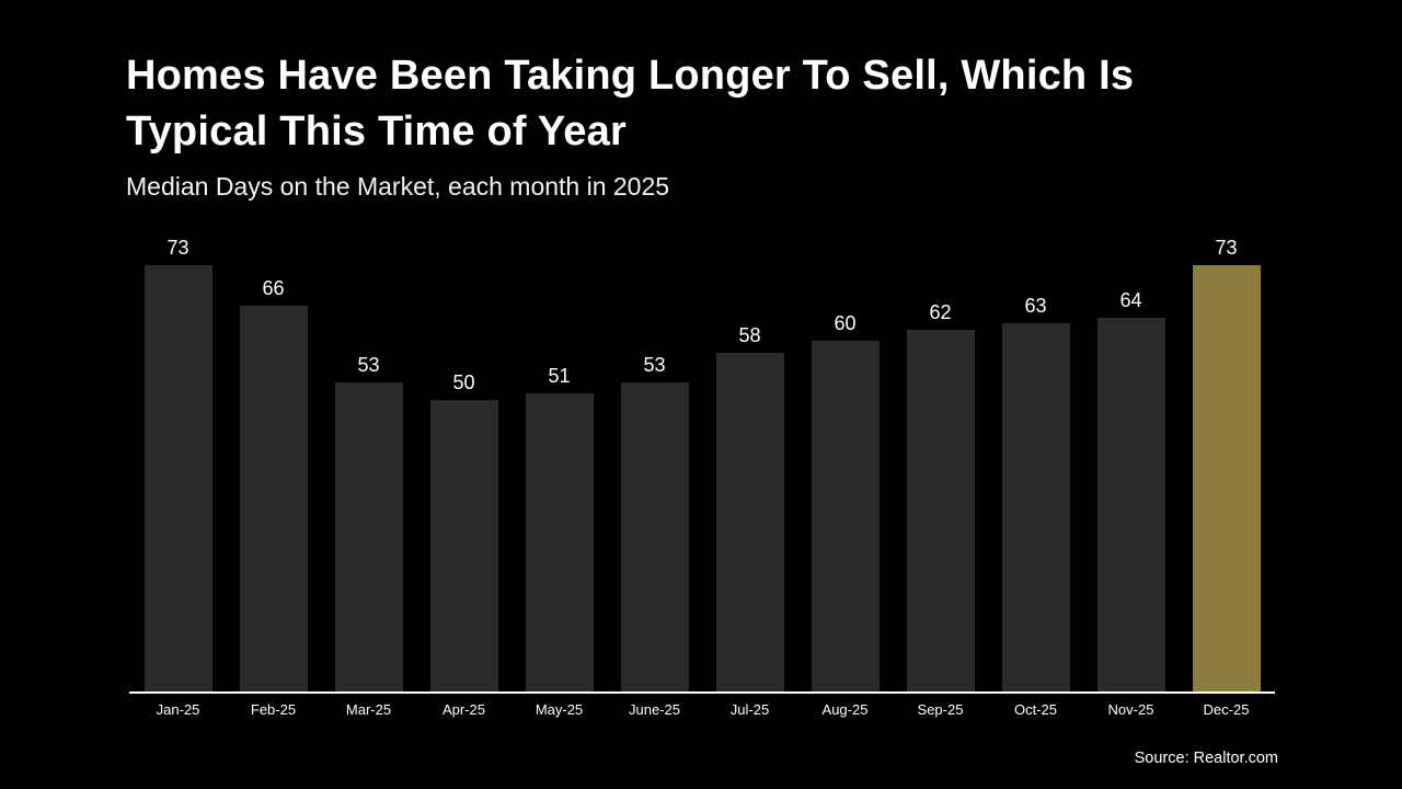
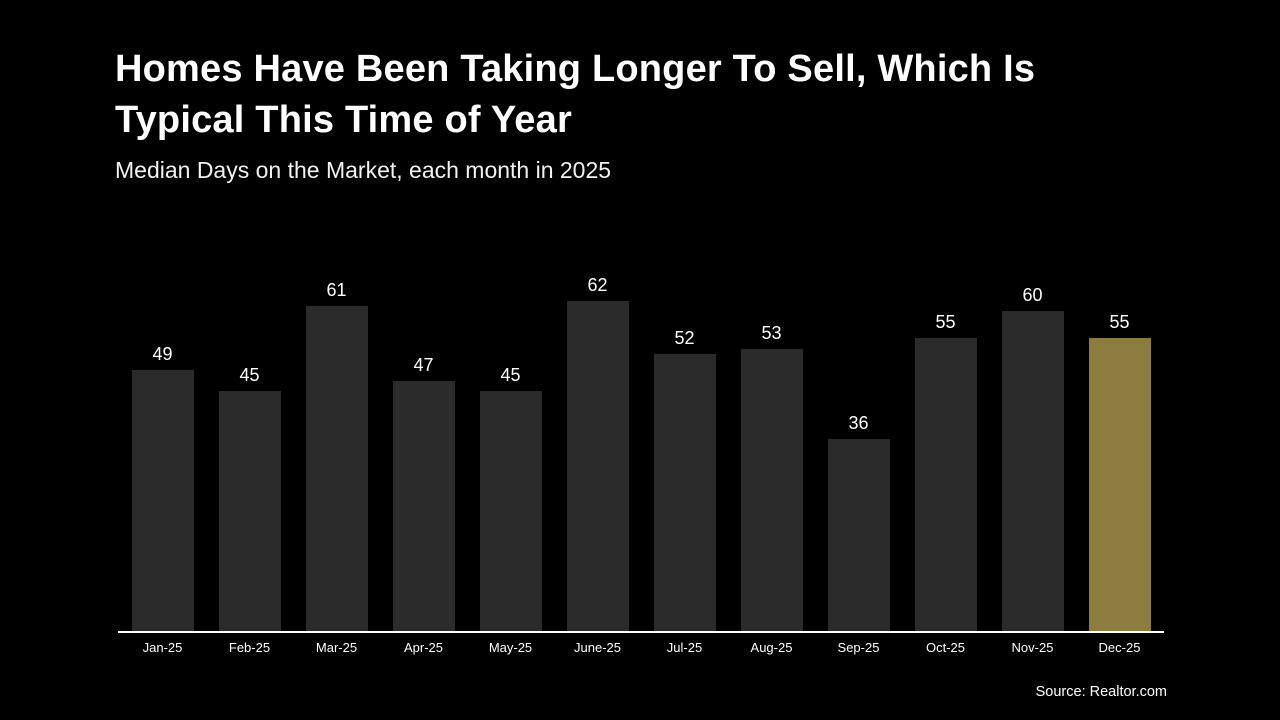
Jan-25: 73 -> 49
Feb-25: 66 -> 45
Mar-25: 53 -> 61
Apr-25: 50 -> 47
May-25: 51 -> 45
June-25: 53 -> 62
Jul-25: 58 -> 52
Aug-25: 60 -> 53
Sep-25: 62 -> 36
Oct-25: 63 -> 55
Nov-25: 64 -> 60
Dec-25: 73 -> 55
